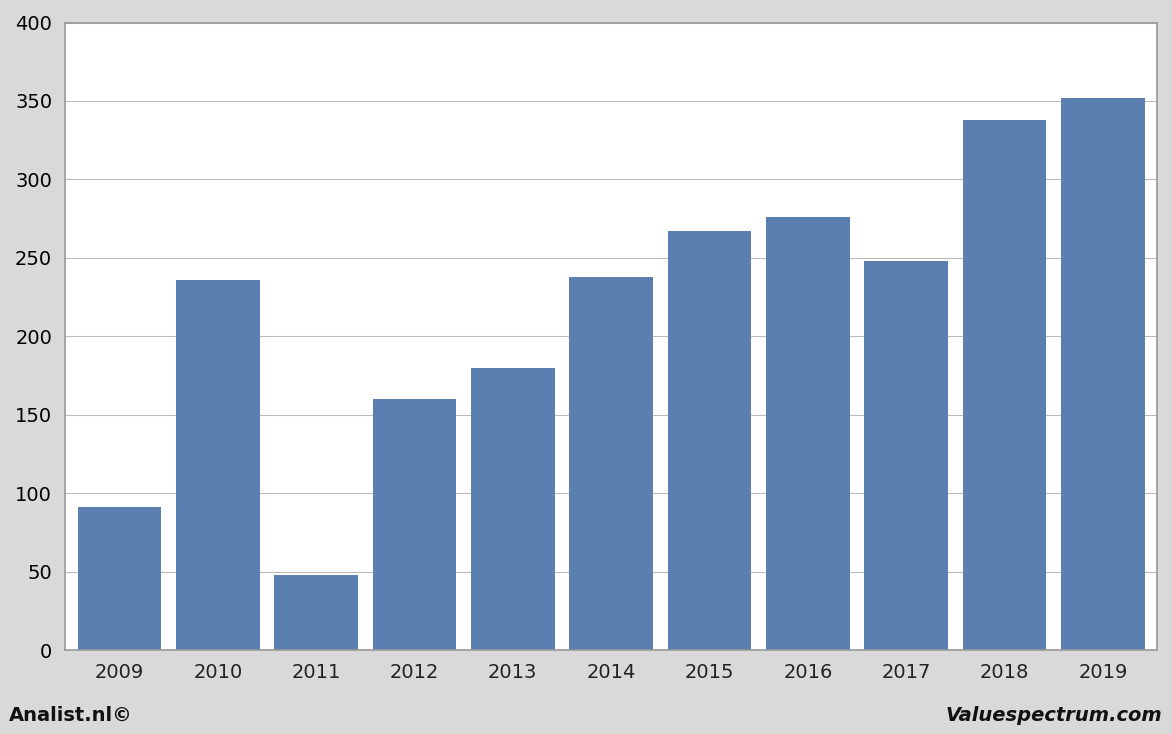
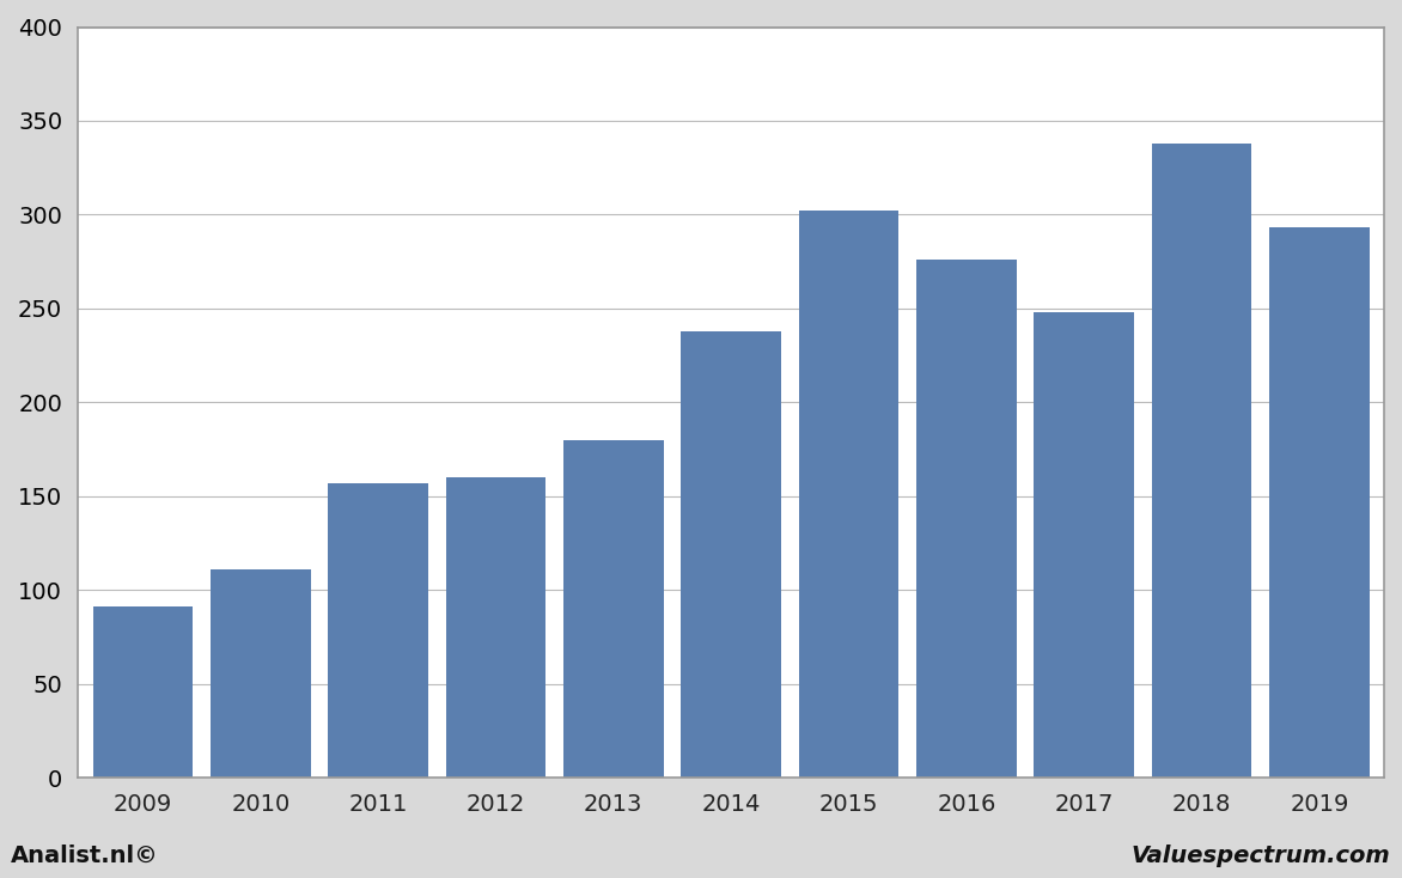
2010: 236 -> 111
2011: 48 -> 157
2015: 267 -> 302
2019: 352 -> 293
